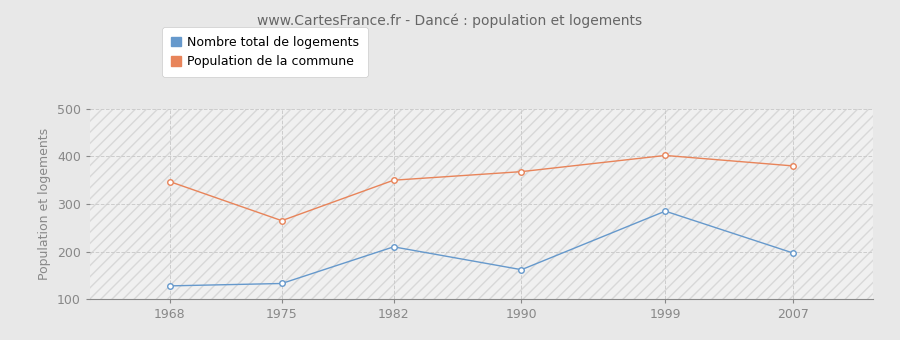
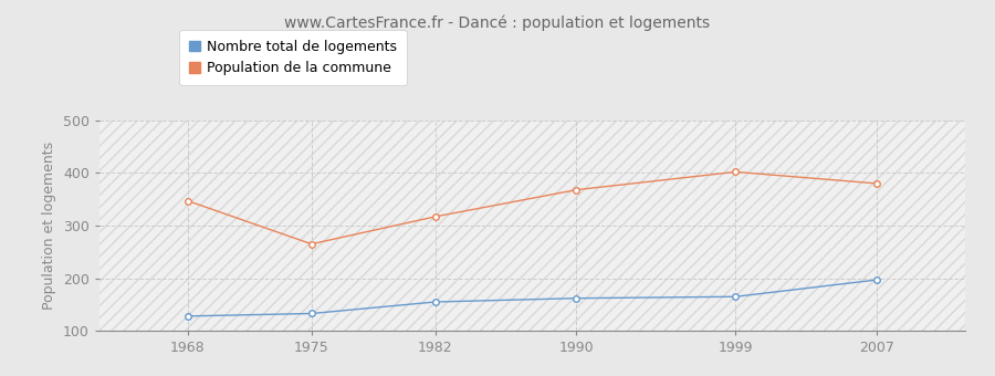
Nombre total de logements/1982: 210 -> 155
Population de la commune/1982: 350 -> 317
Nombre total de logements/1999: 285 -> 165
